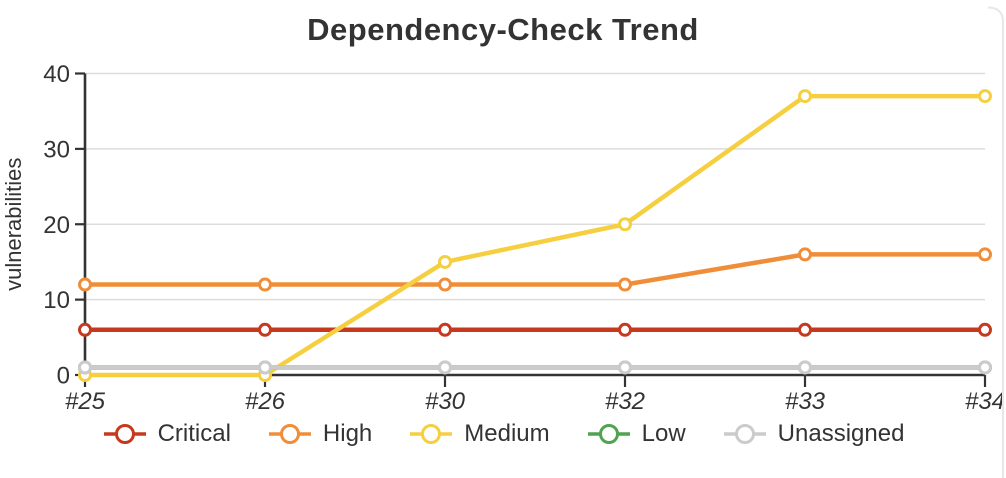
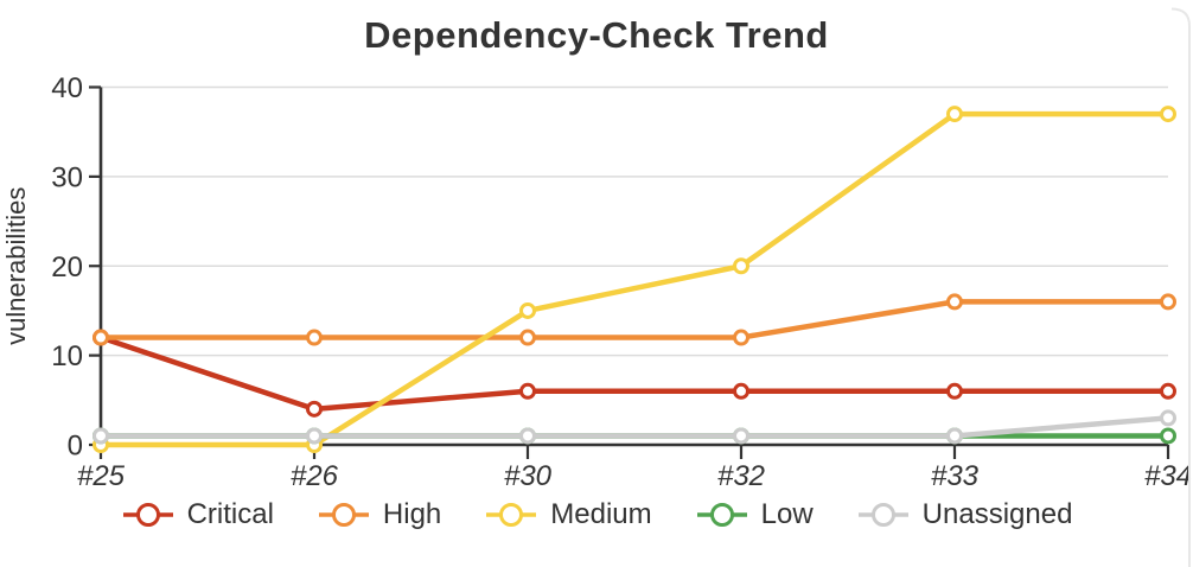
Critical/#25: 6 -> 12
Critical/#26: 6 -> 4
Unassigned/#34: 1 -> 3
